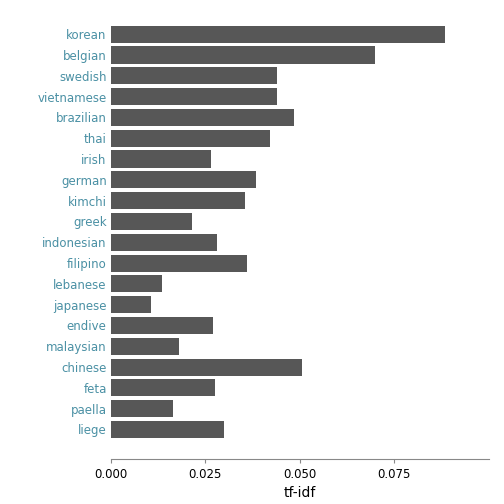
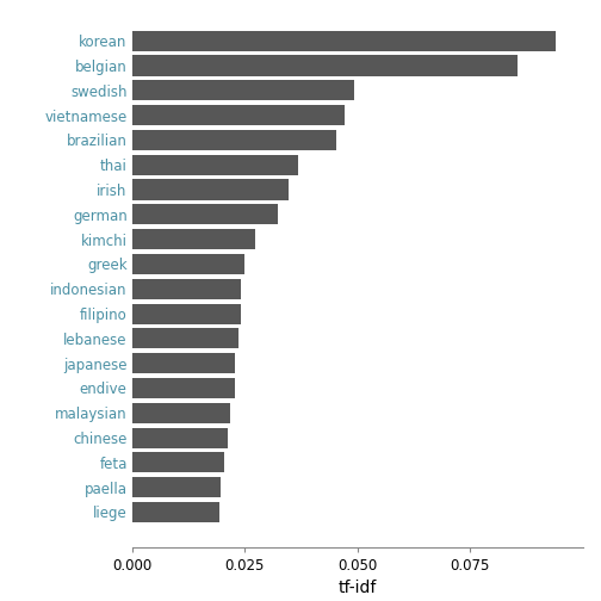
korean: 0.0885 -> 0.0940
belgian: 0.0700 -> 0.0855
swedish: 0.0440 -> 0.0492
vietnamese: 0.0440 -> 0.0472
brazilian: 0.0485 -> 0.0453
thai: 0.0420 -> 0.0368
irish: 0.0265 -> 0.0348
german: 0.0385 -> 0.0322
kimchi: 0.0355 -> 0.0273
greek: 0.0215 -> 0.0248
indonesian: 0.0280 -> 0.0242
filipino: 0.0360 -> 0.0242
lebanese: 0.0135 -> 0.0235
japanese: 0.0105 -> 0.0228
endive: 0.0270 -> 0.0228
malaysian: 0.0180 -> 0.0218
chinese: 0.0505 -> 0.0213
feta: 0.0275 -> 0.0205
paella: 0.0165 -> 0.0197
liege: 0.0300 -> 0.0193
